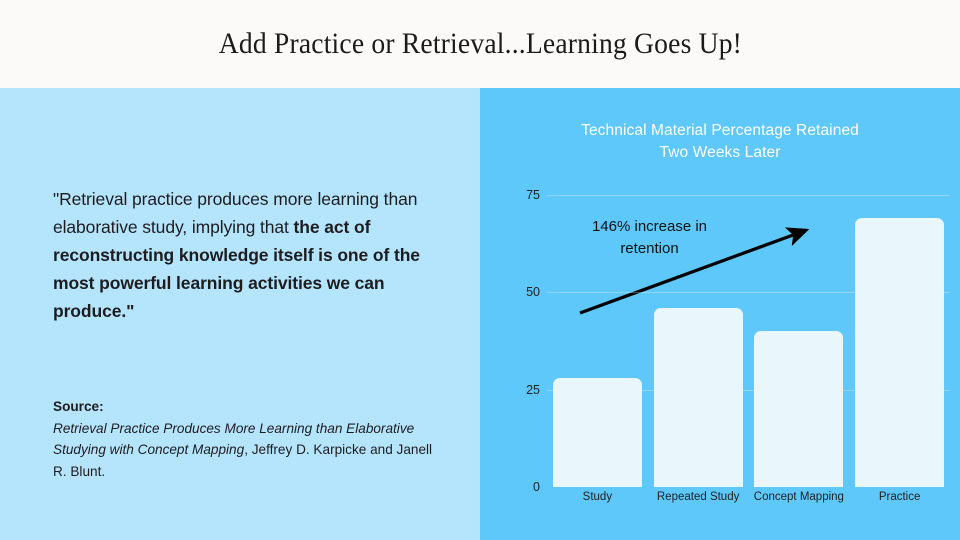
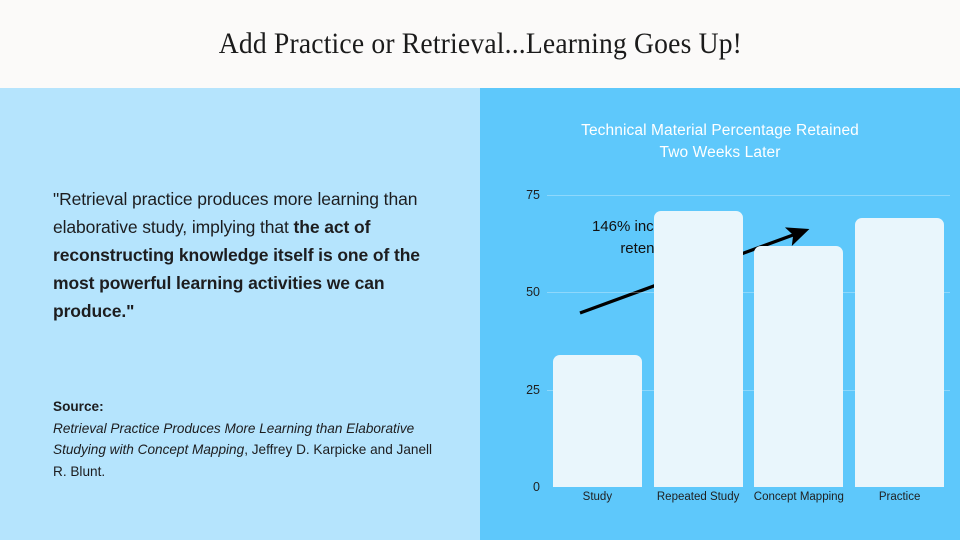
Study: 28 -> 34
Repeated Study: 46 -> 71
Concept Mapping: 40 -> 62
